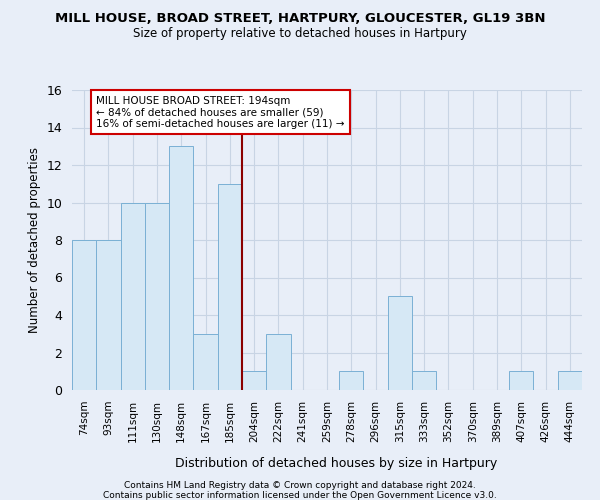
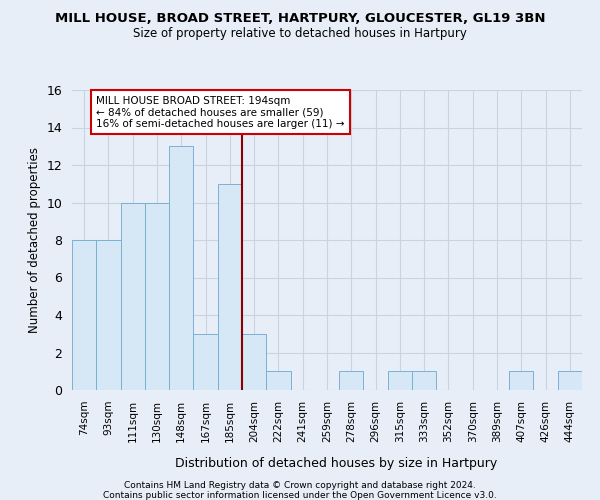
204sqm: 1 -> 3
222sqm: 3 -> 1
315sqm: 5 -> 1
